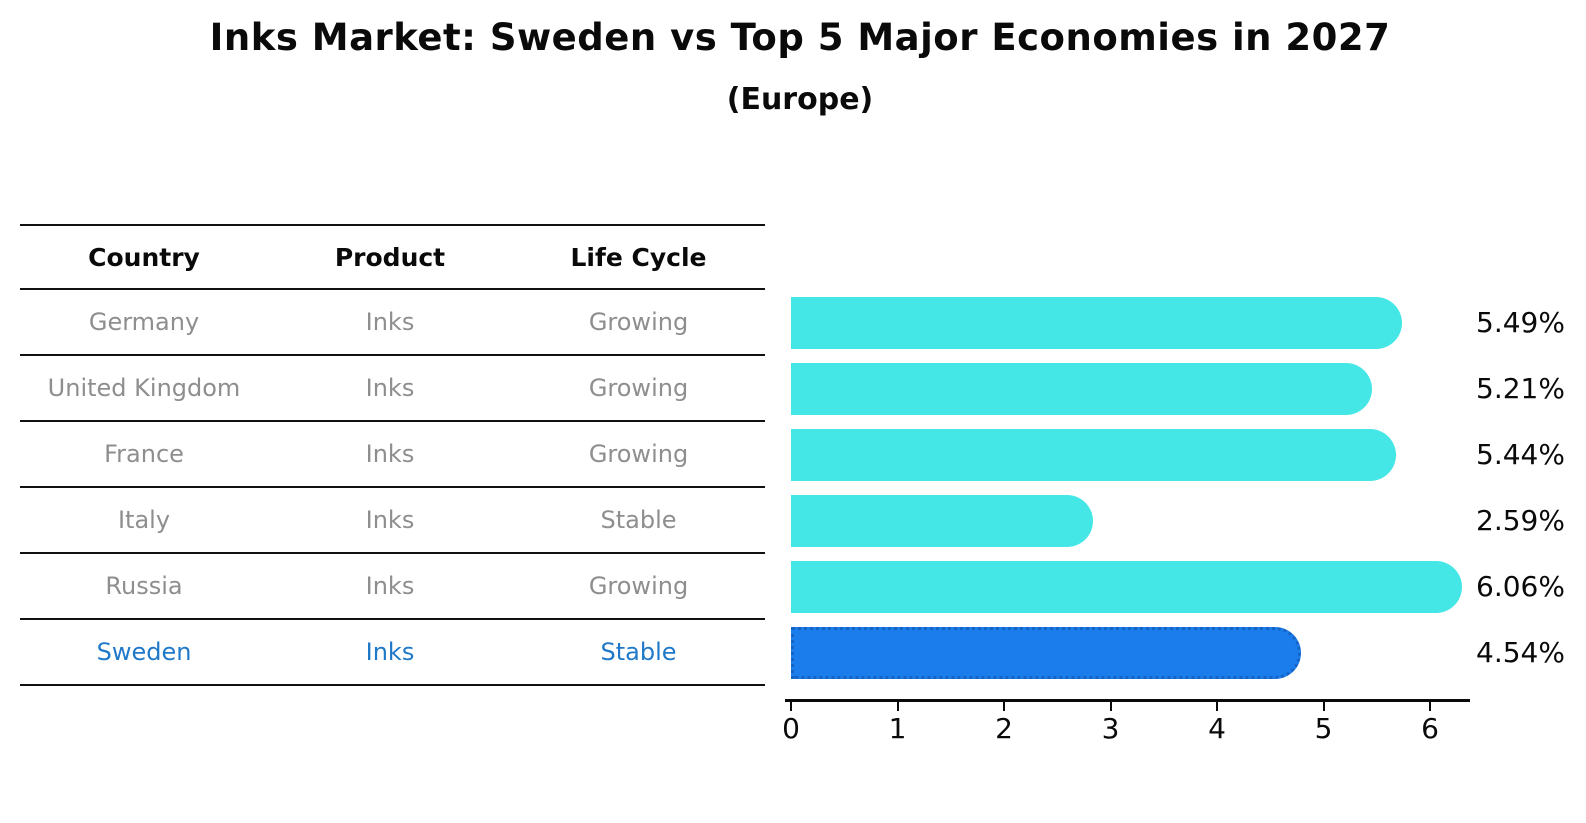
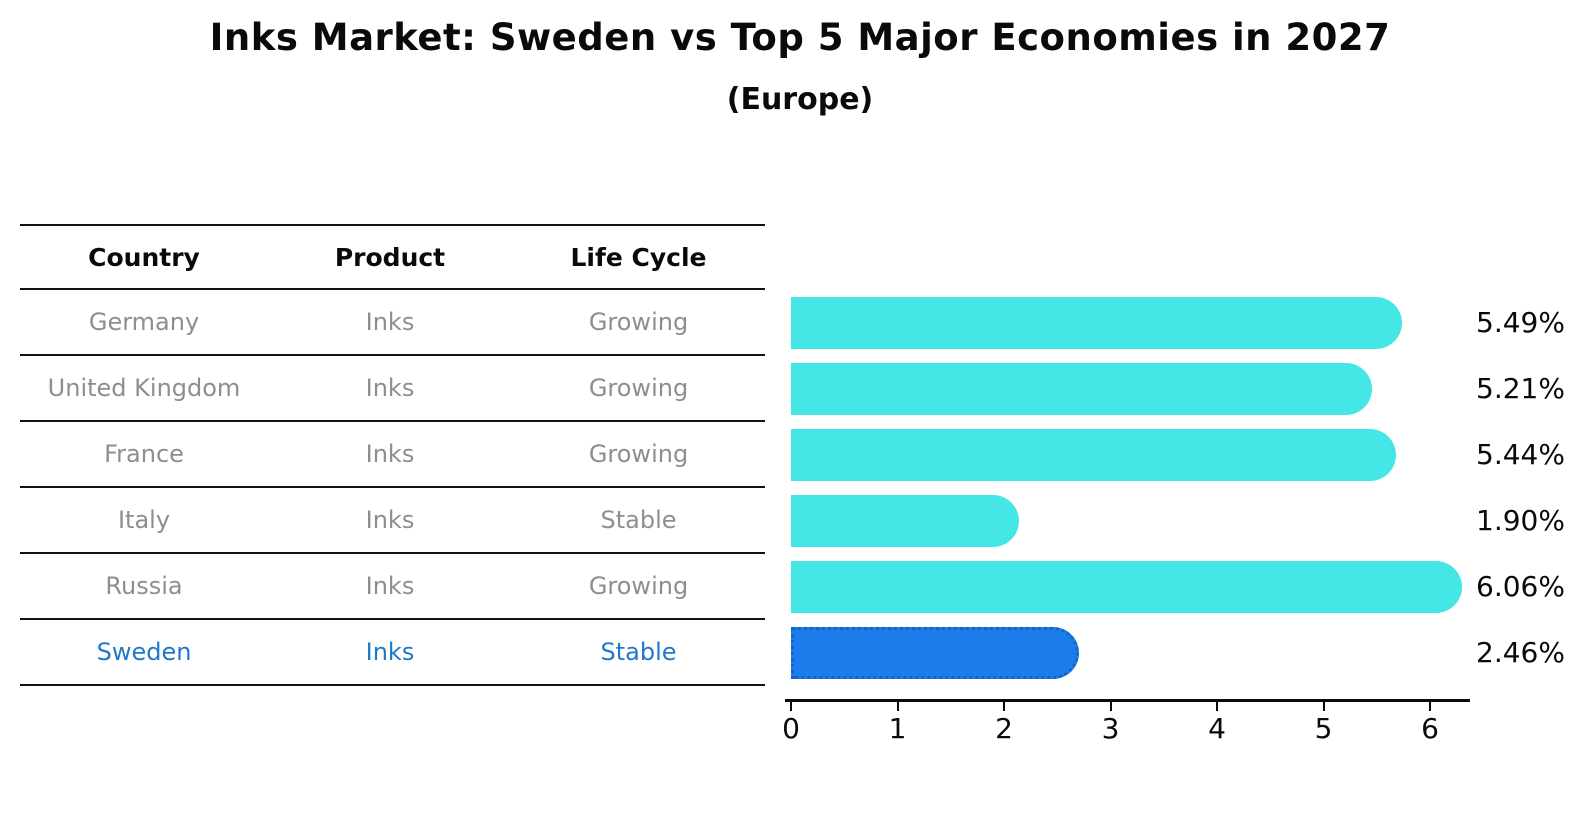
Italy: 2.59% -> 1.90%
Sweden: 4.54% -> 2.46%
